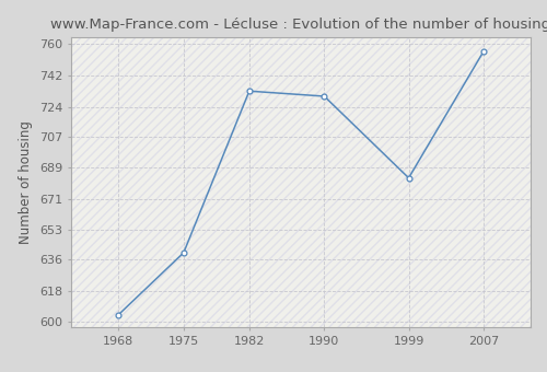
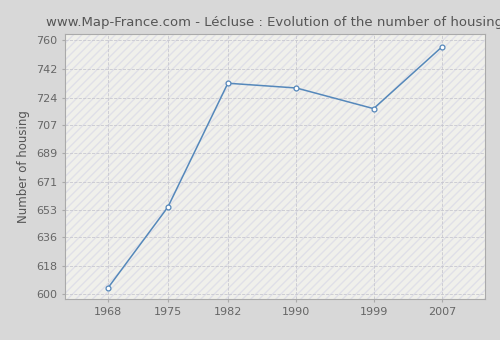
1975: 640 -> 655
1999: 683 -> 717
